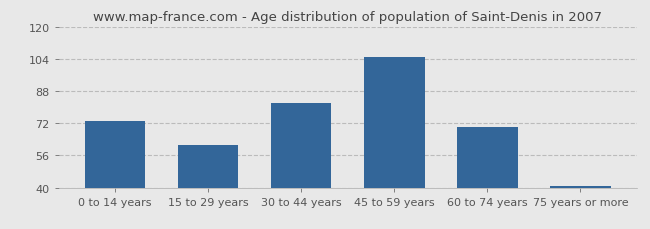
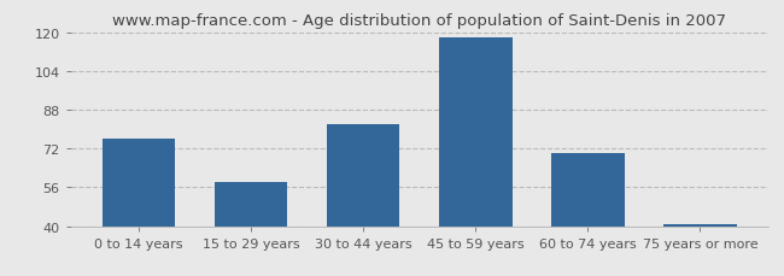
0 to 14 years: 73 -> 76
15 to 29 years: 61 -> 58
45 to 59 years: 105 -> 118
